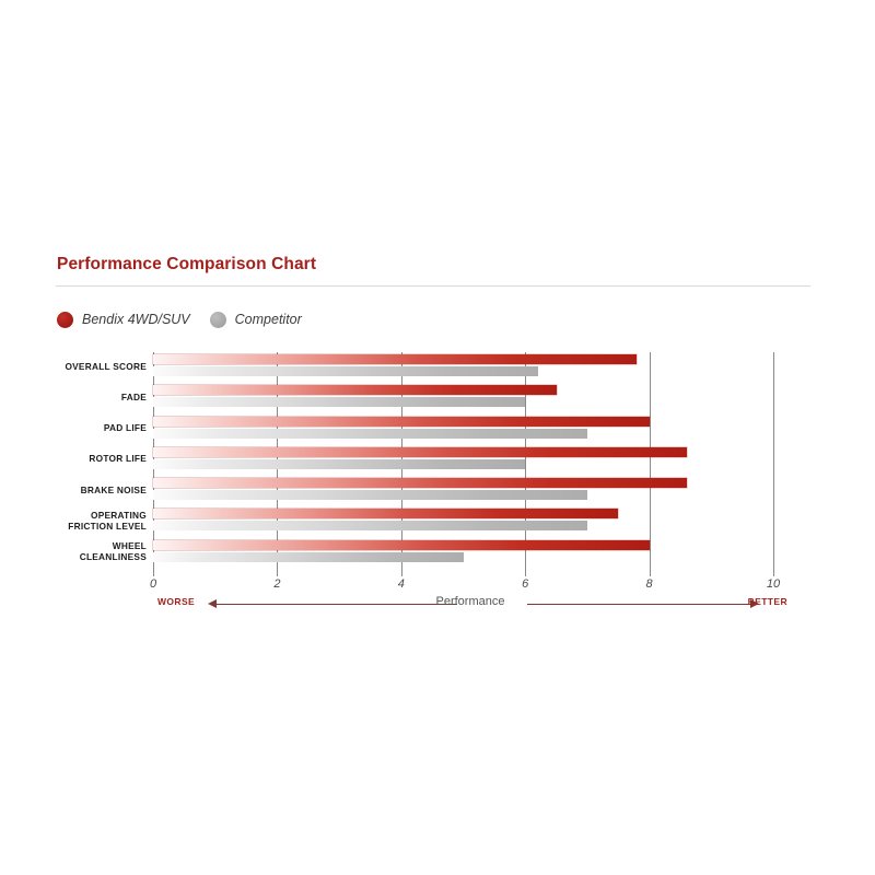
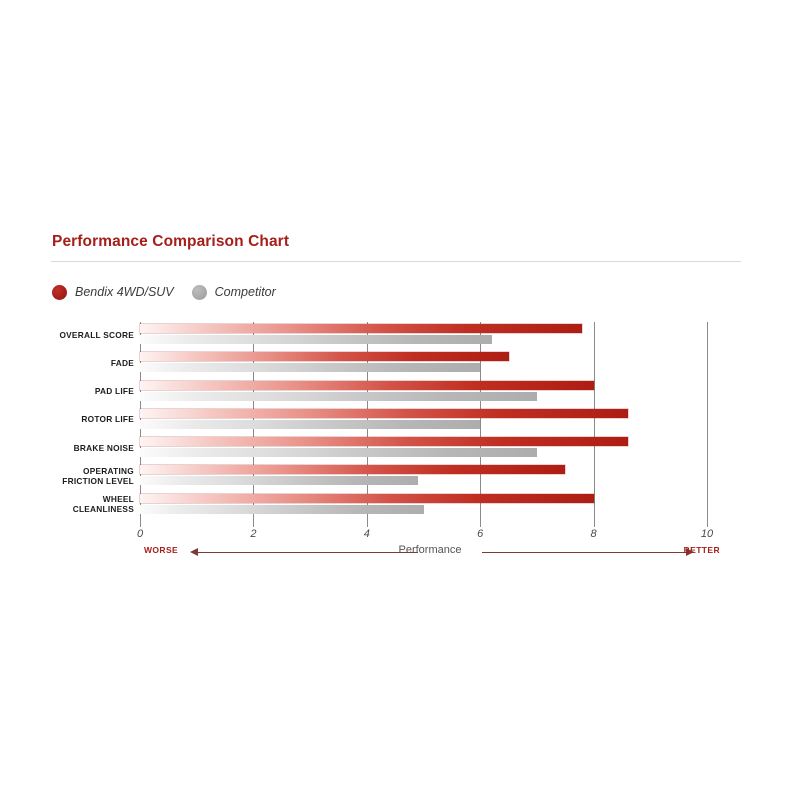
Competitor/OPERATING FRICTION LEVEL: 7.0 -> 4.9
